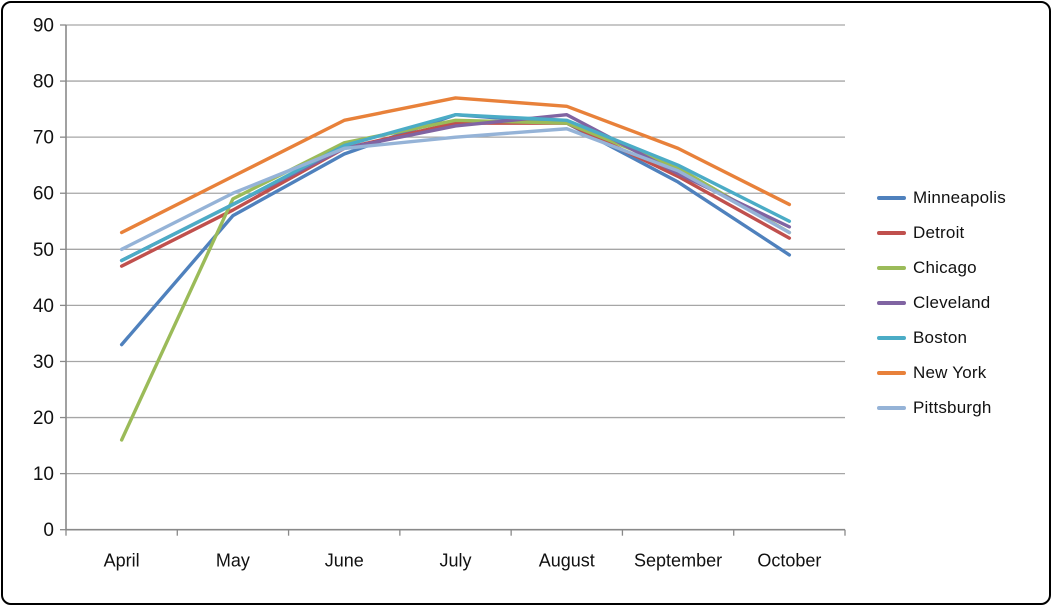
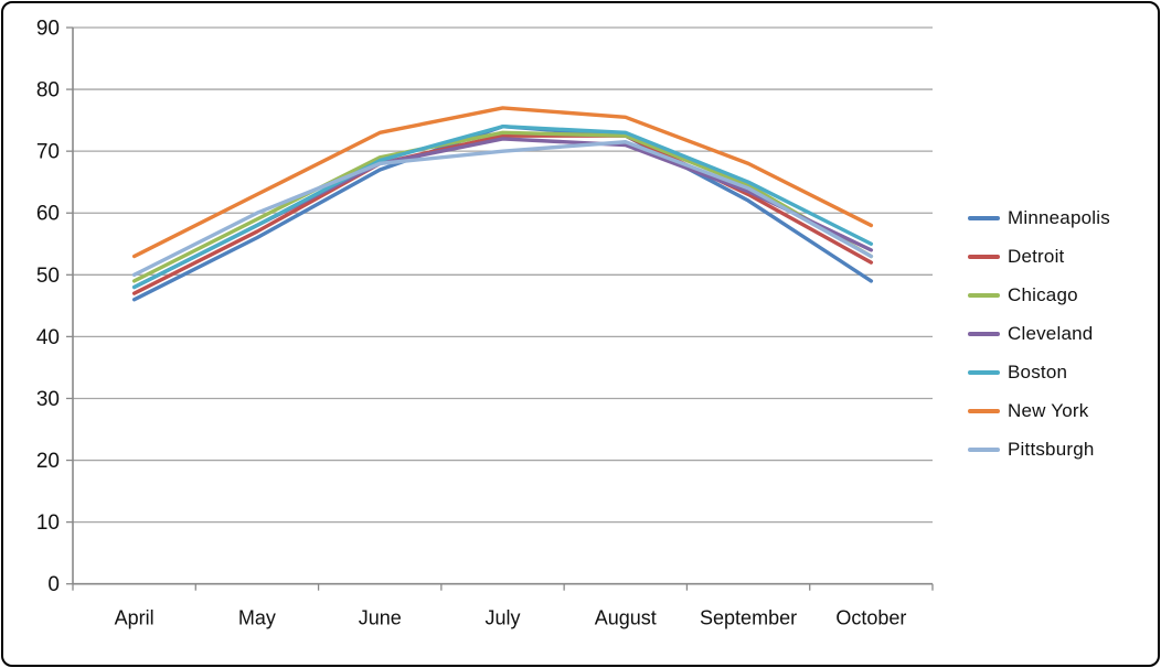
Minneapolis/April: 33 -> 46
Chicago/April: 16 -> 49
Cleveland/August: 74 -> 71
